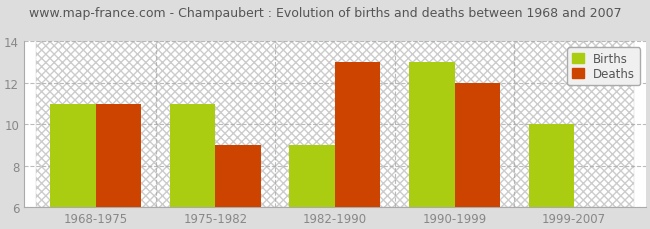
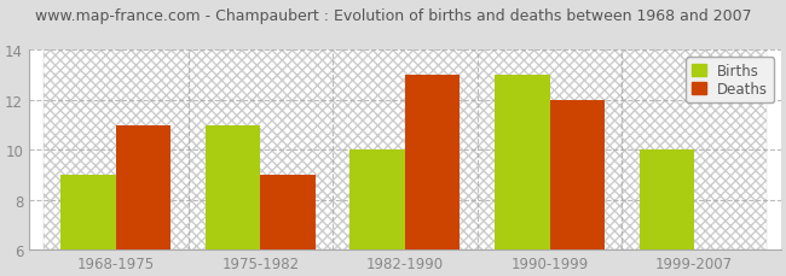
Births/1968-1975: 11 -> 9
Births/1982-1990: 9 -> 10
